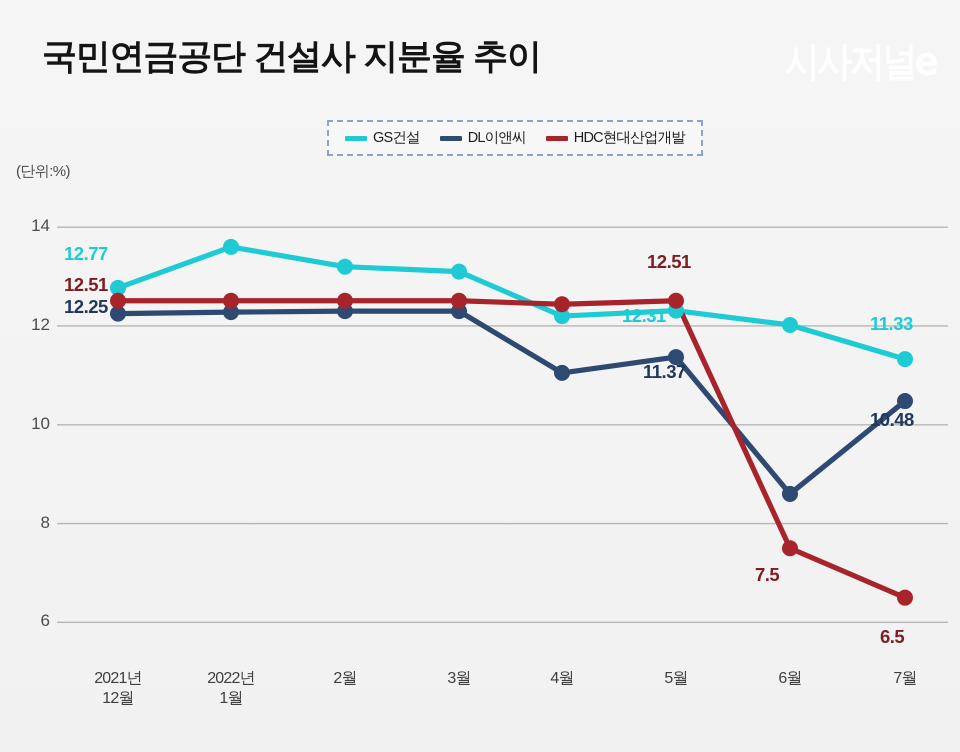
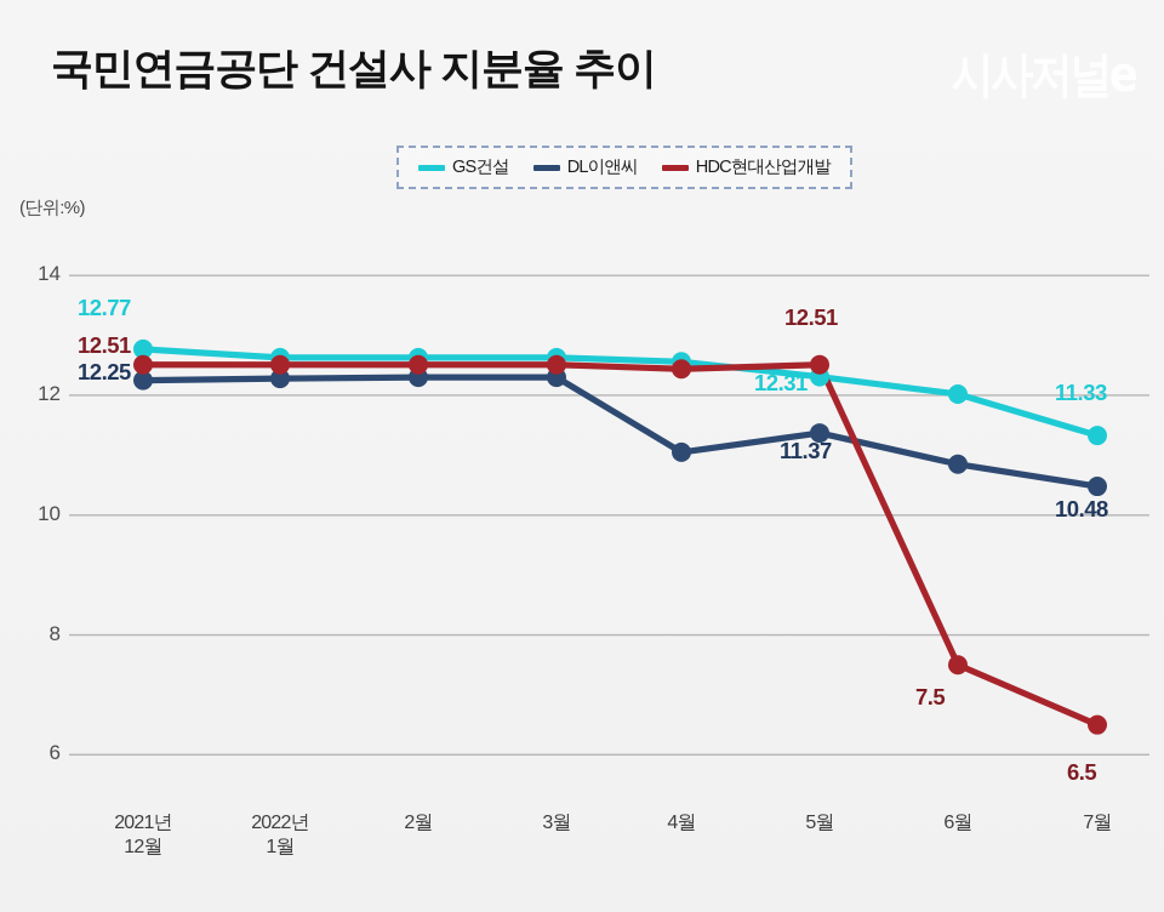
GS건설/2022년 1월: 13.6 -> 12.6
GS건설/2월: 13.2 -> 12.6
GS건설/3월: 13.1 -> 12.6
GS건설/4월: 12.2 -> 12.6
DL이앤씨/6월: 8.6 -> 10.8
